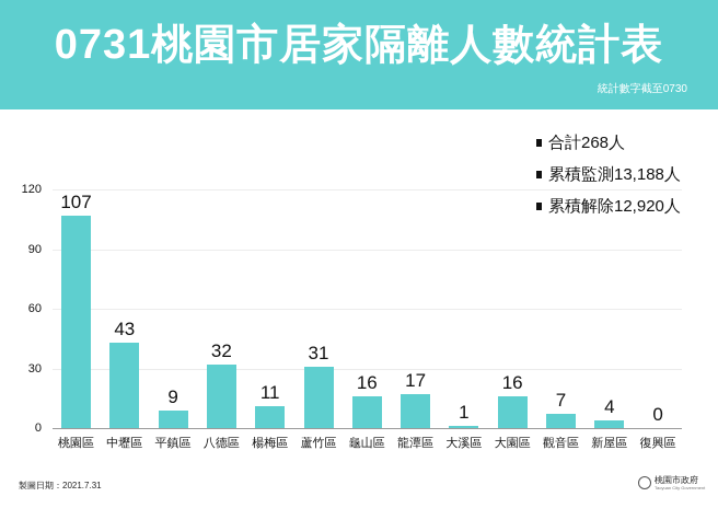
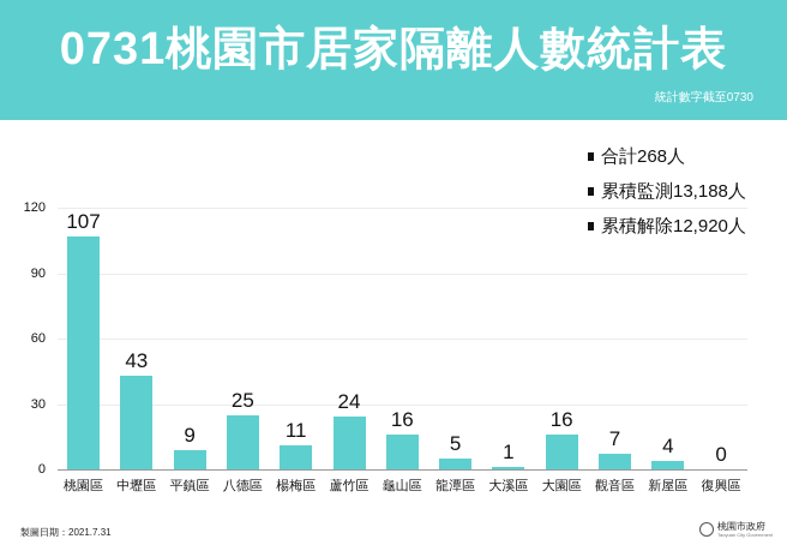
八德區: 32 -> 25
蘆竹區: 31 -> 24
龍潭區: 17 -> 5
